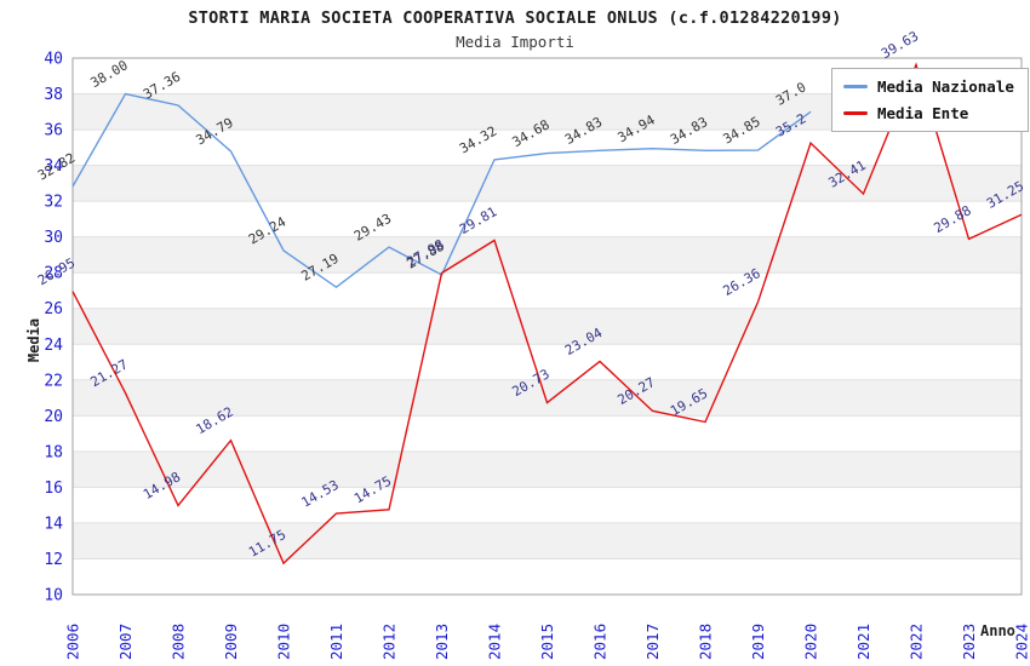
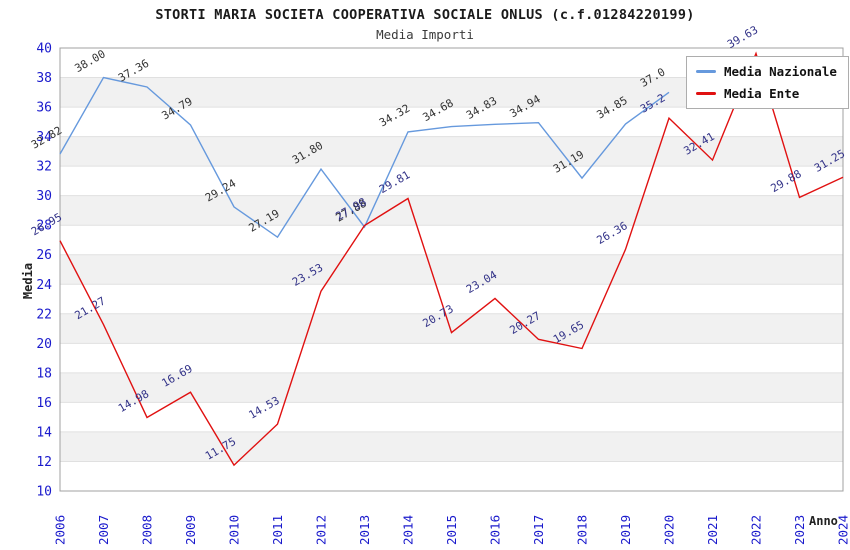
Media Ente/2009: 18.62 -> 16.69
Media Nazionale/2012: 29.43 -> 31.80
Media Ente/2012: 14.75 -> 23.53
Media Nazionale/2018: 34.83 -> 31.19
